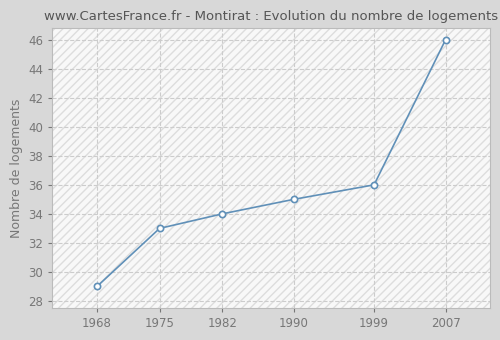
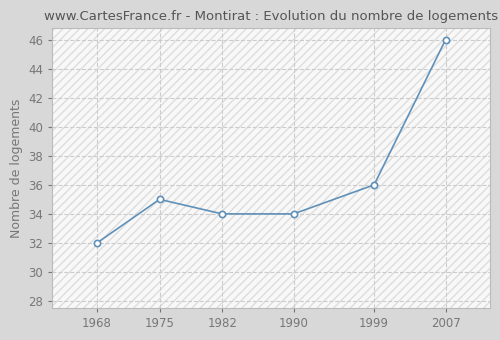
1968: 29 -> 32
1975: 33 -> 35
1990: 35 -> 34
